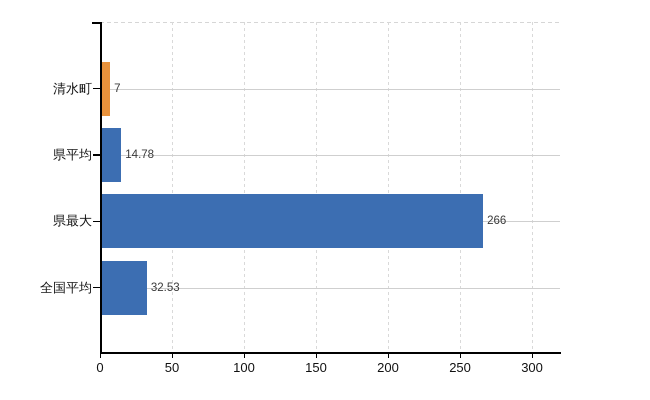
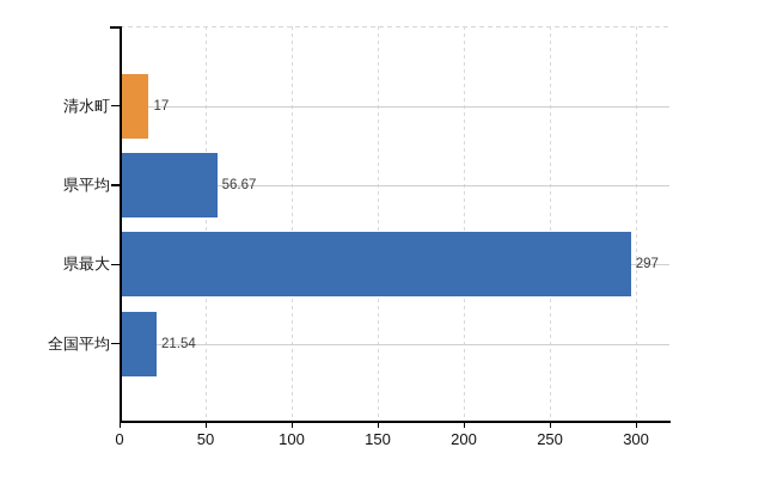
清水町: 7 -> 17
県平均: 14.78 -> 56.67
県最大: 266 -> 297
全国平均: 32.53 -> 21.54
